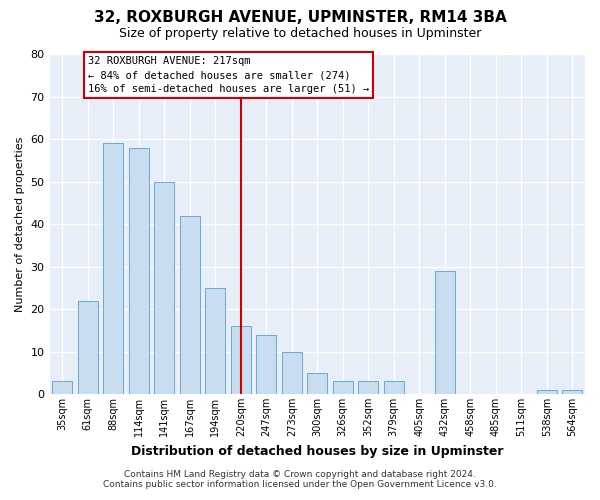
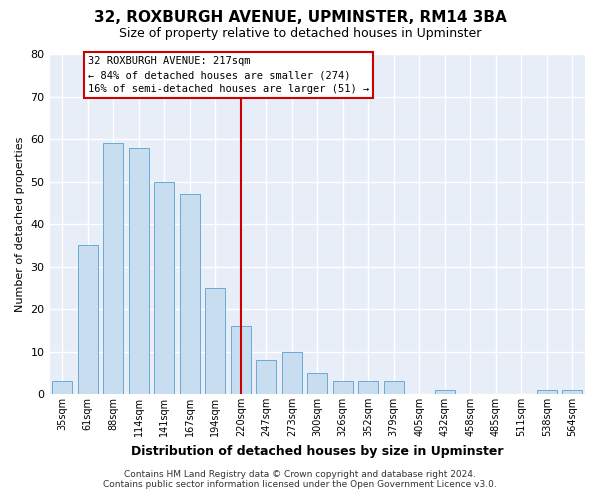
61sqm: 22 -> 35
167sqm: 42 -> 47
247sqm: 14 -> 8
432sqm: 29 -> 1
